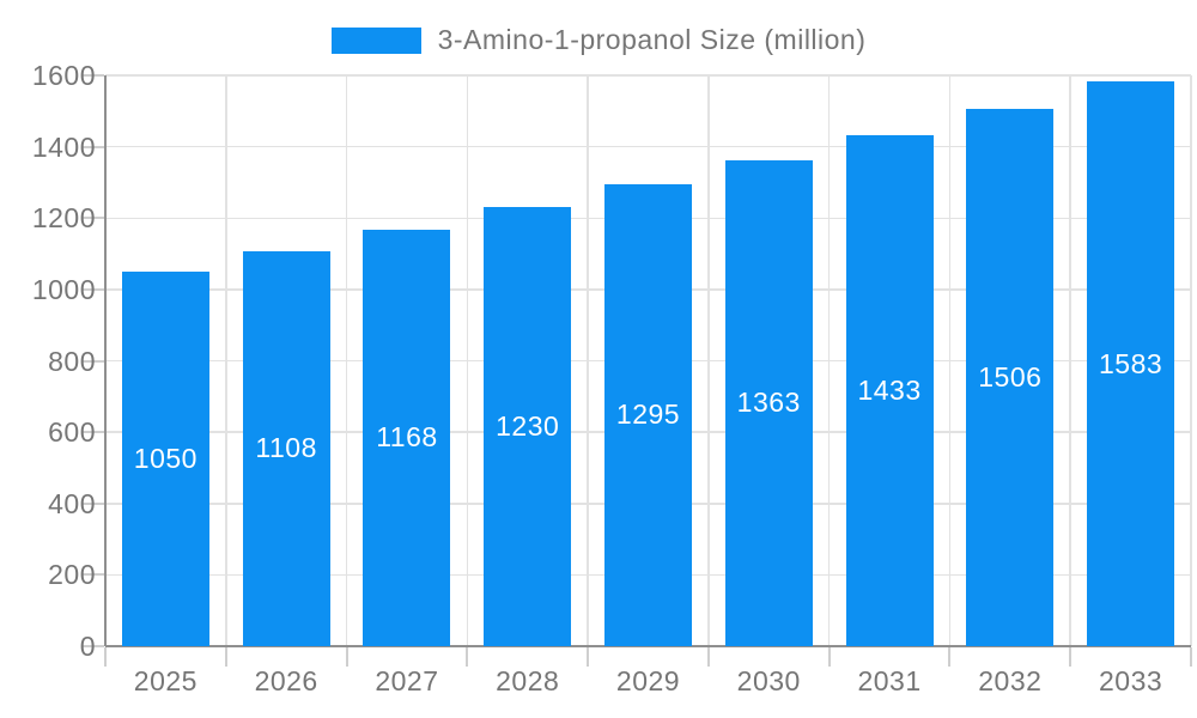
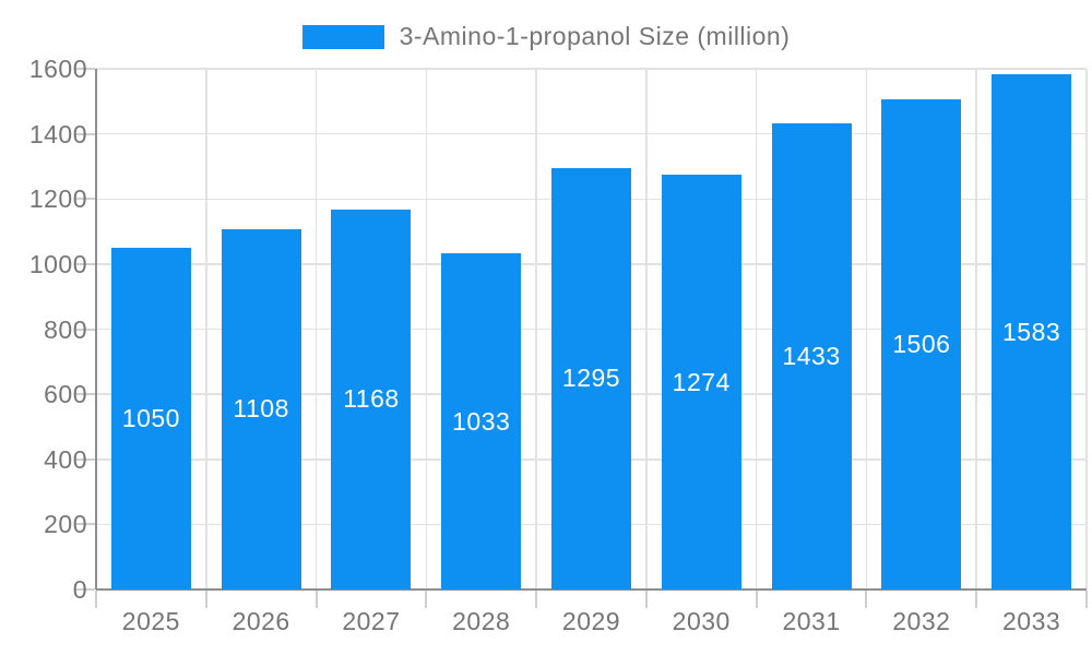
2028: 1230 -> 1033
2030: 1363 -> 1274
